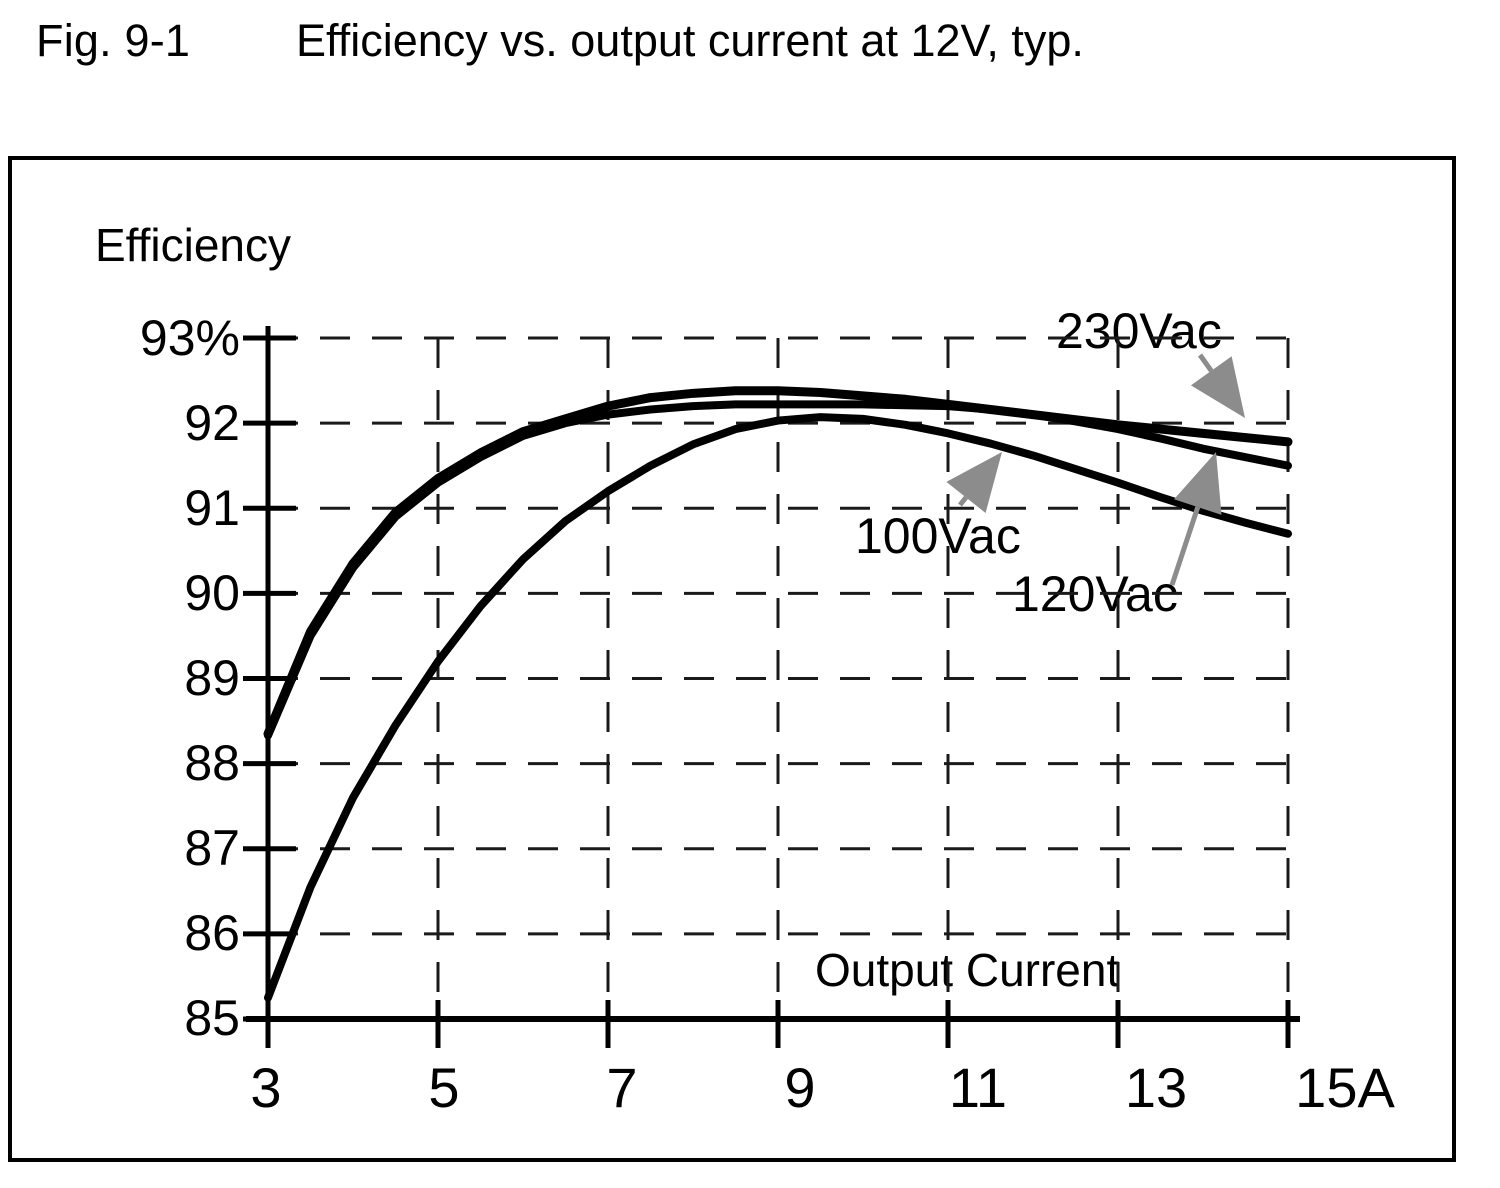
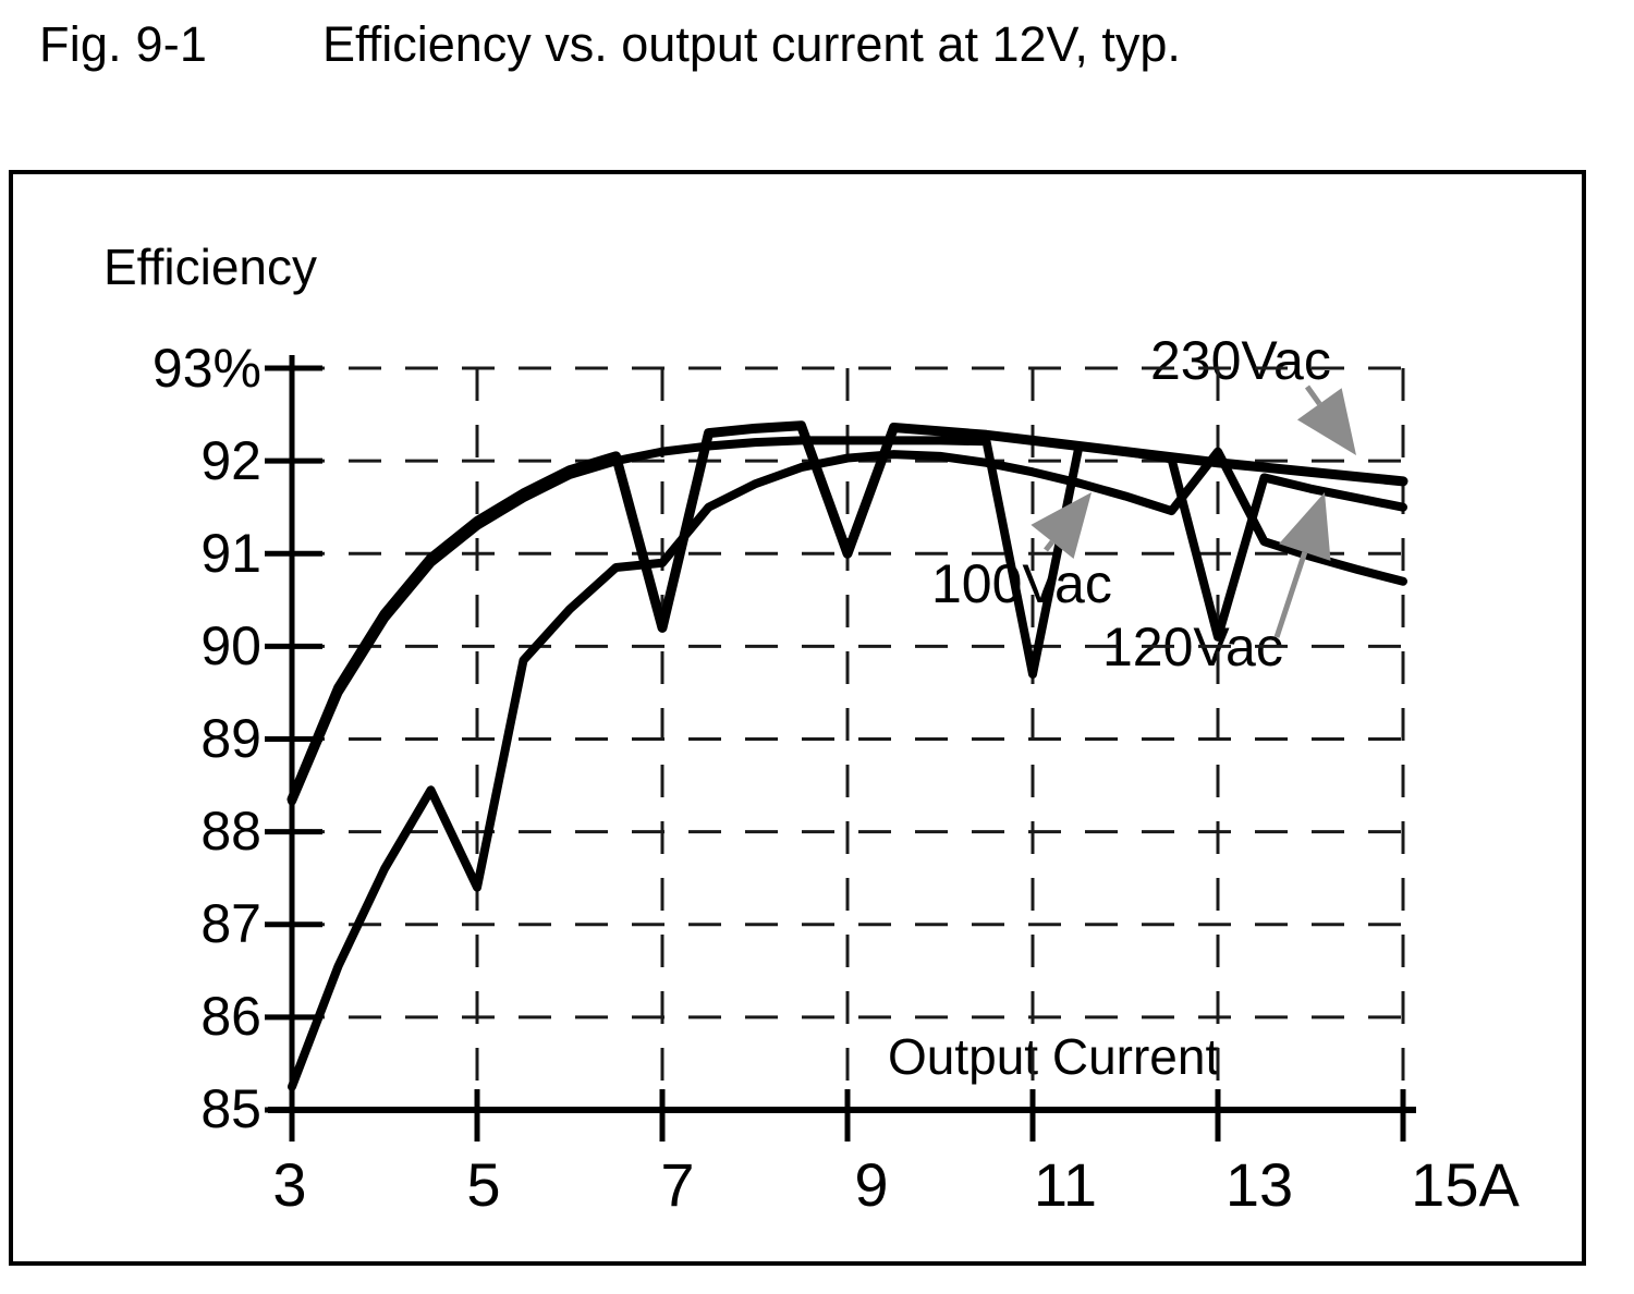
100Vac/5: 89.2% -> 87.4%
230Vac/7: 92.2% -> 90.2%
100Vac/7: 91.2% -> 90.9%
230Vac/9: 92.4% -> 91.0%
120Vac/11: 92.2% -> 89.7%
120Vac/13: 91.9% -> 90.1%
100Vac/13: 91.3% -> 92.1%
